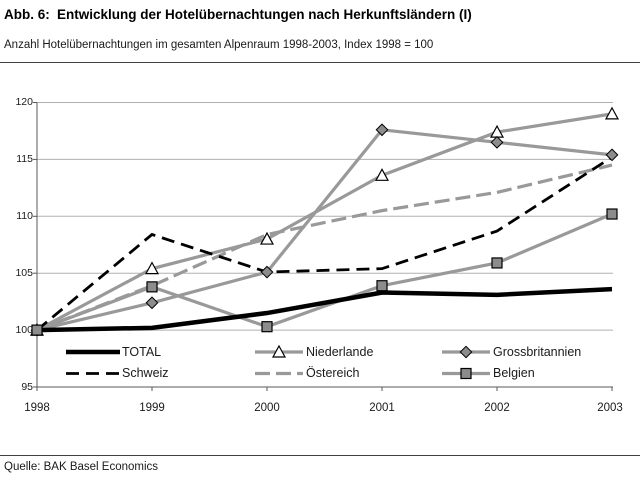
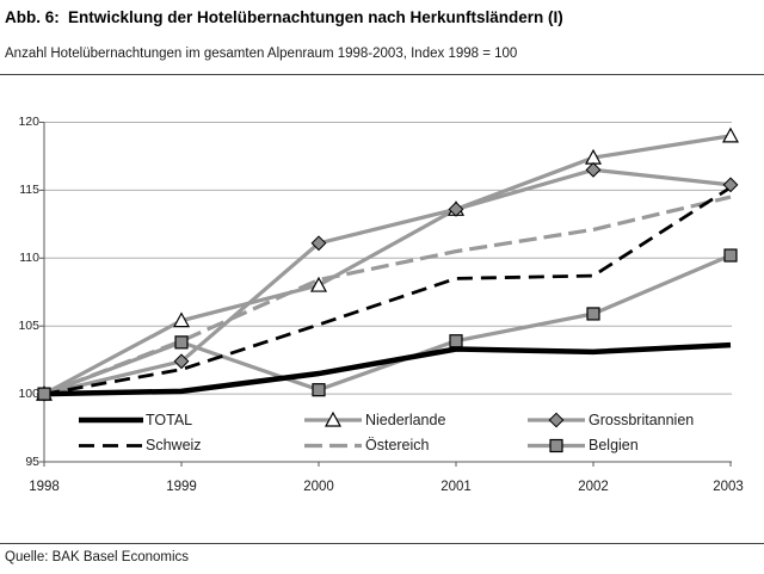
Schweiz/1999: 108.4 -> 101.8
Grossbritannien/2000: 105.1 -> 111.1
Grossbritannien/2001: 117.6 -> 113.6
Schweiz/2001: 105.4 -> 108.5
